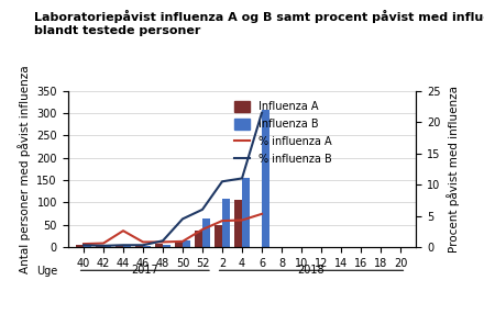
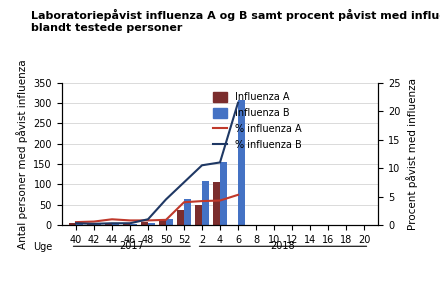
% influenza A/44: 2.6 -> 1.0
% influenza A/52: 2.8 -> 4.0
% influenza B/52: 6.0 -> 7.5
